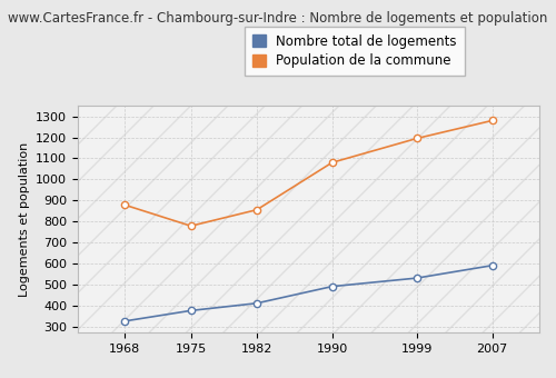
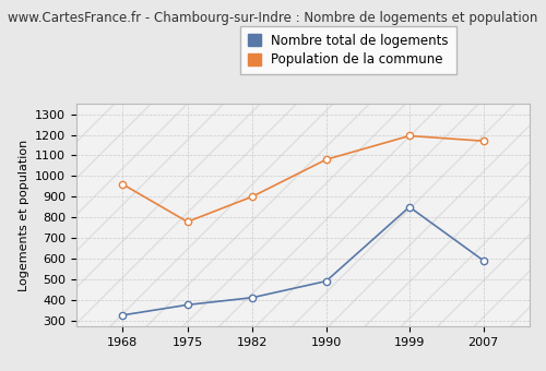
Population de la commune/1968: 880 -> 960
Population de la commune/1982: 860 -> 900
Nombre total de logements/1999: 530 -> 850
Population de la commune/2007: 1280 -> 1170
